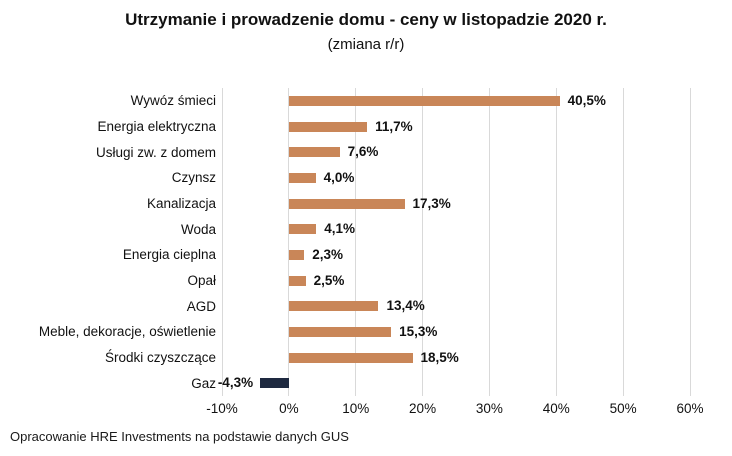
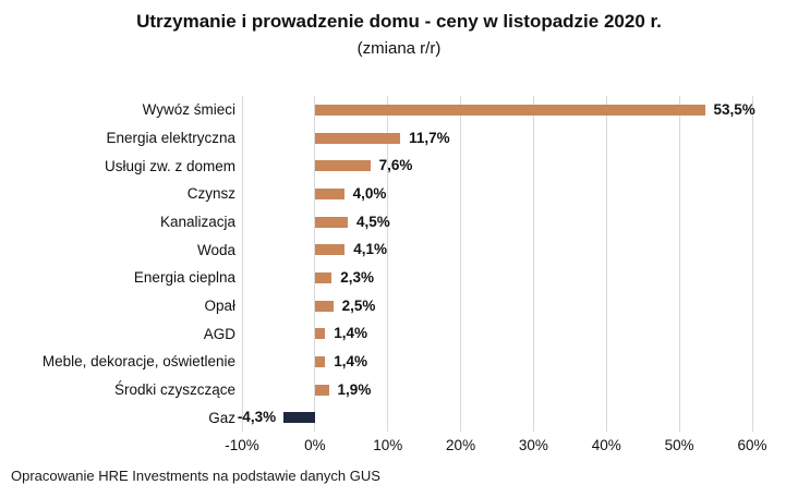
Wywóz śmieci: 40,5% -> 53,5%
Kanalizacja: 17,3% -> 4,5%
AGD: 13,4% -> 1,4%
Meble, dekoracje, oświetlenie: 15,3% -> 1,4%
Środki czyszczące: 18,5% -> 1,9%
